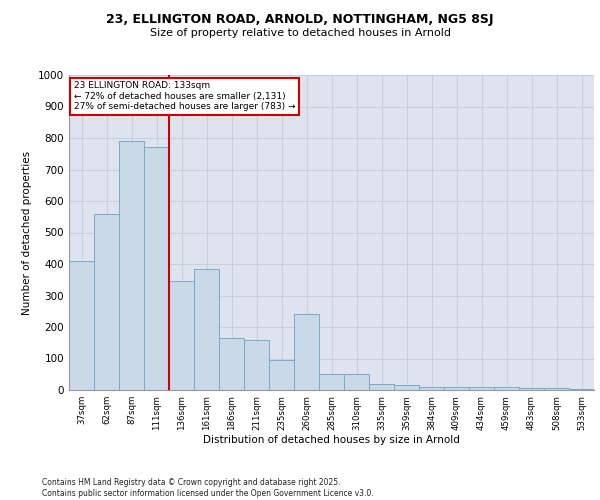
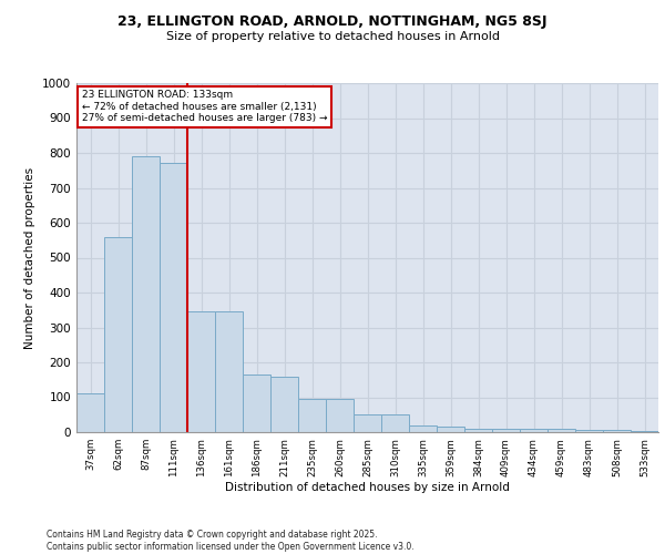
37sqm: 410 -> 110
161sqm: 385 -> 345
260sqm: 240 -> 95
